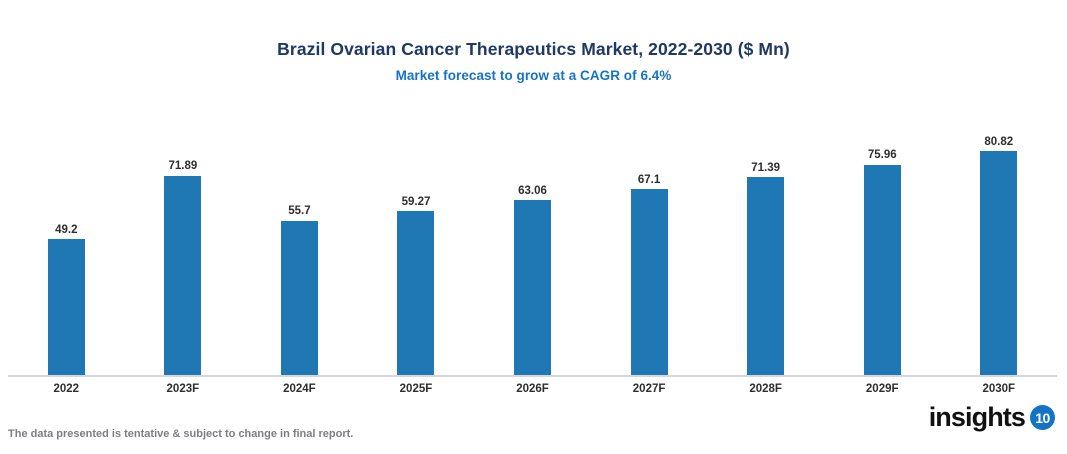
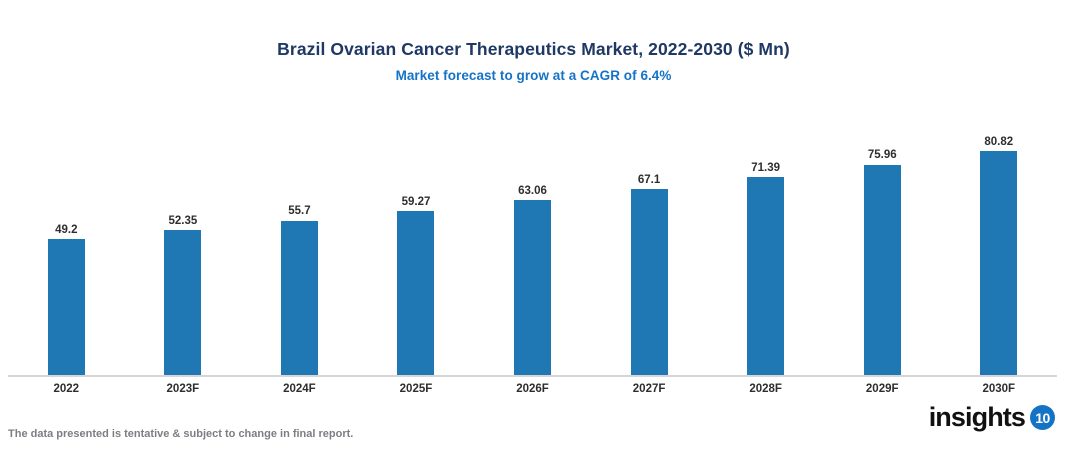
2023F: 71.89 -> 52.35
